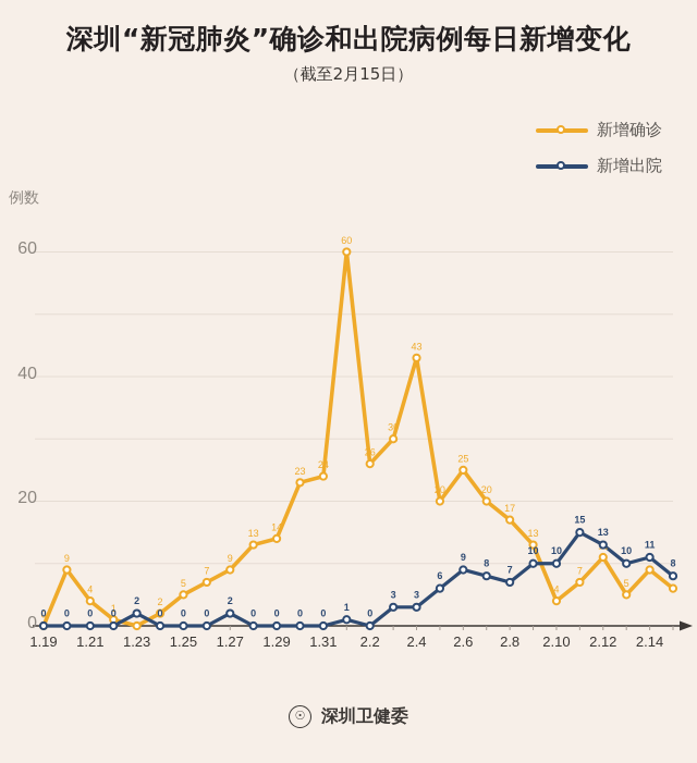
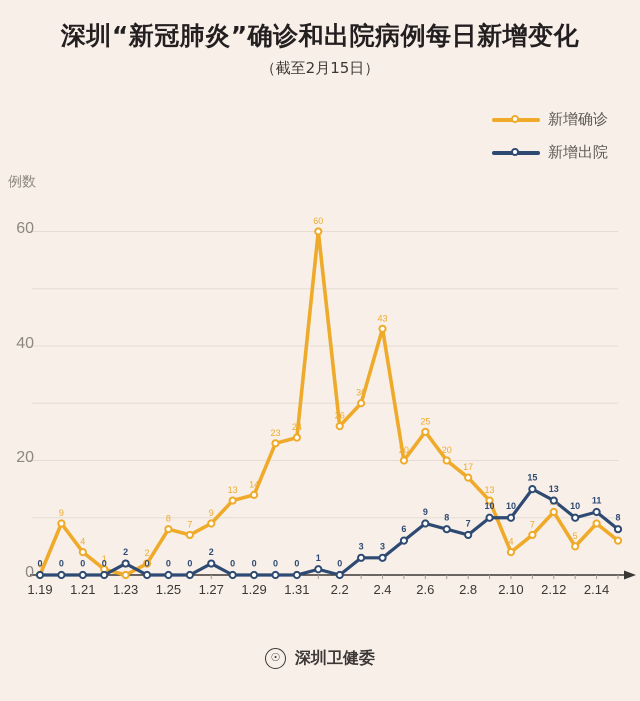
新增确诊/1.25: 5 -> 8
